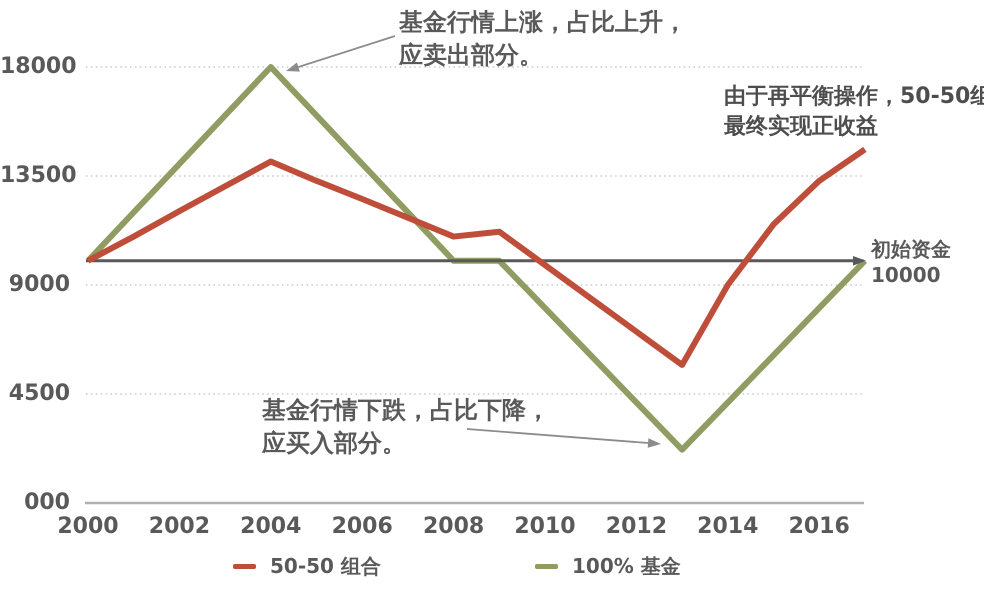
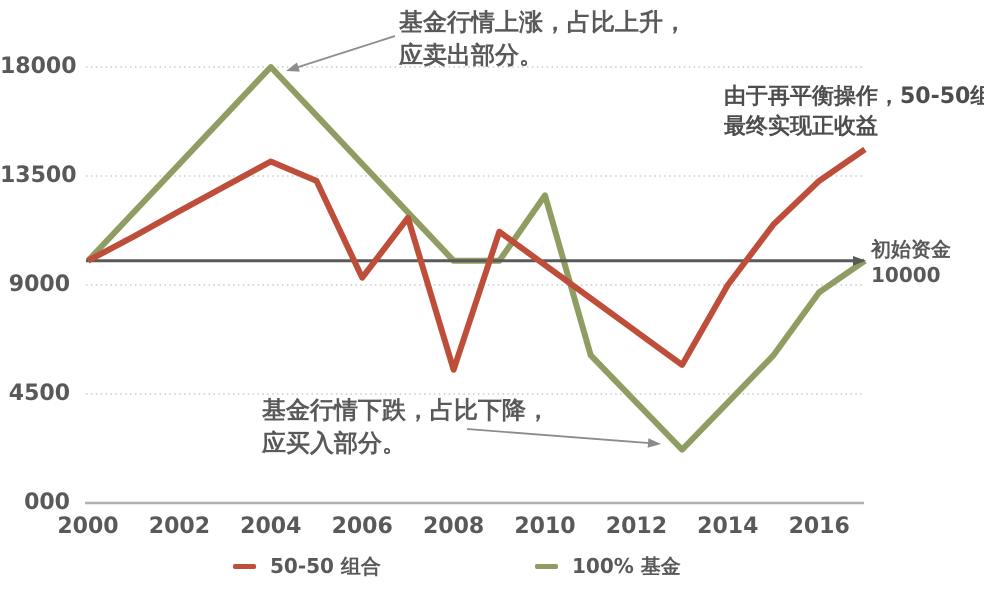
50-50 组合/2006: 12600 -> 9300
50-50 组合/2008: 11000 -> 5500
100% 基金/2010: 8000 -> 12700
100% 基金/2016: 8000 -> 8700
